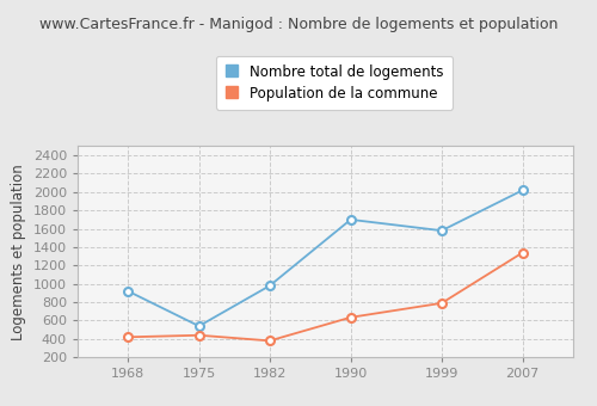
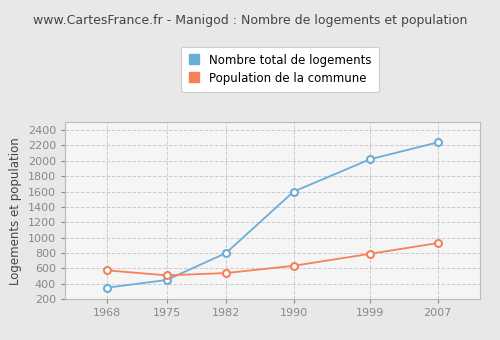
Nombre total de logements/1968: 920 -> 350
Population de la commune/1968: 420 -> 580
Nombre total de logements/1975: 540 -> 450
Population de la commune/1975: 440 -> 510
Nombre total de logements/1982: 980 -> 800
Population de la commune/1982: 380 -> 540
Nombre total de logements/1990: 1700 -> 1600
Nombre total de logements/1999: 1580 -> 2020
Nombre total de logements/2007: 2020 -> 2240
Population de la commune/2007: 1340 -> 930
